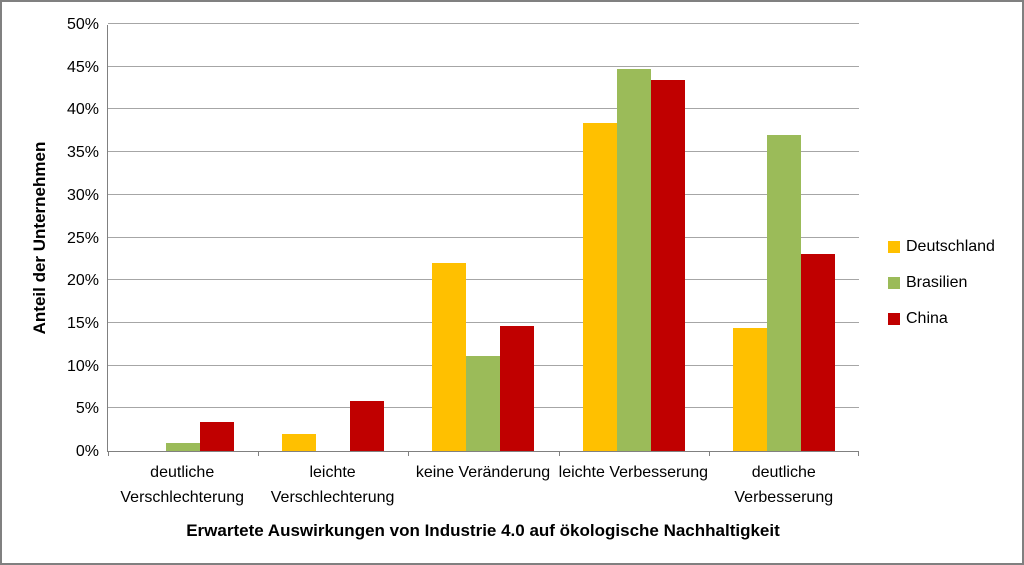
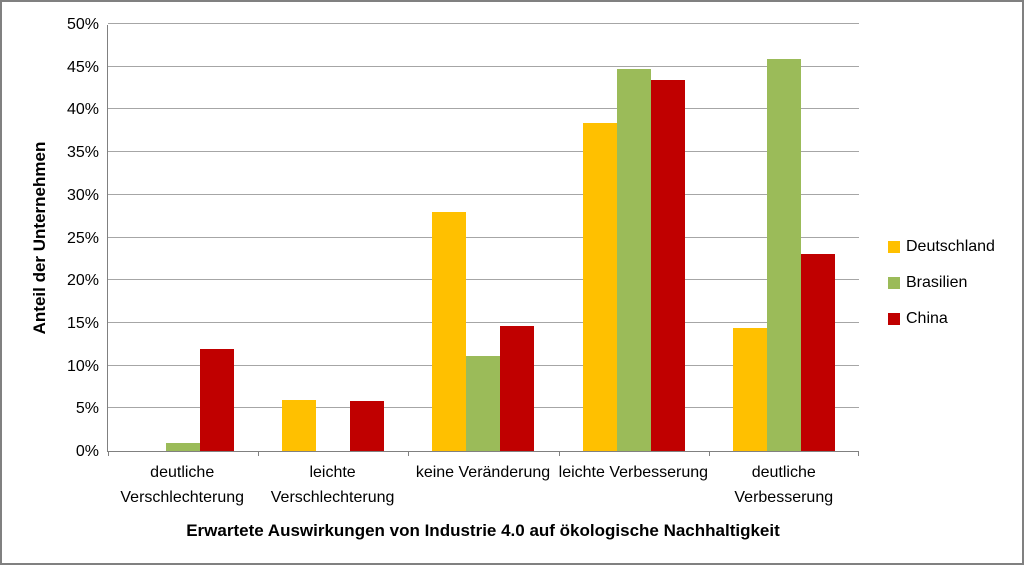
China/deutliche Verschlechterung: 3% -> 12%
Deutschland/leichte Verschlechterung: 2% -> 6%
Deutschland/keine Veränderung: 22% -> 28%
Brasilien/deutliche Verbesserung: 37% -> 46%
